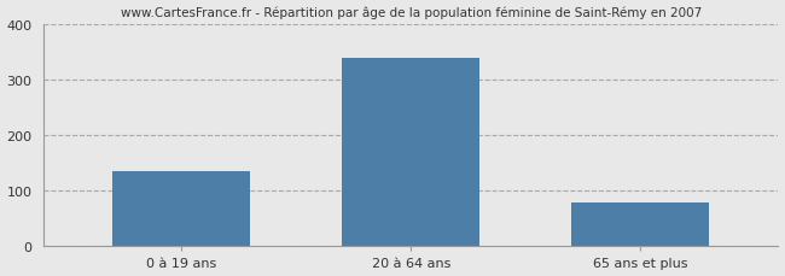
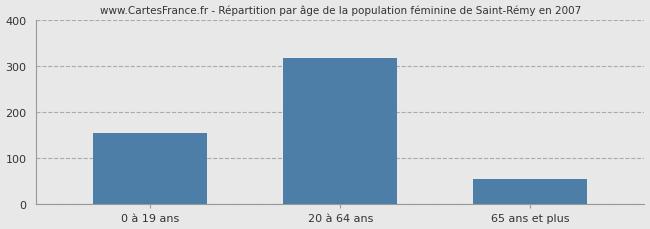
0 à 19 ans: 135 -> 155
20 à 64 ans: 340 -> 318
65 ans et plus: 80 -> 55
